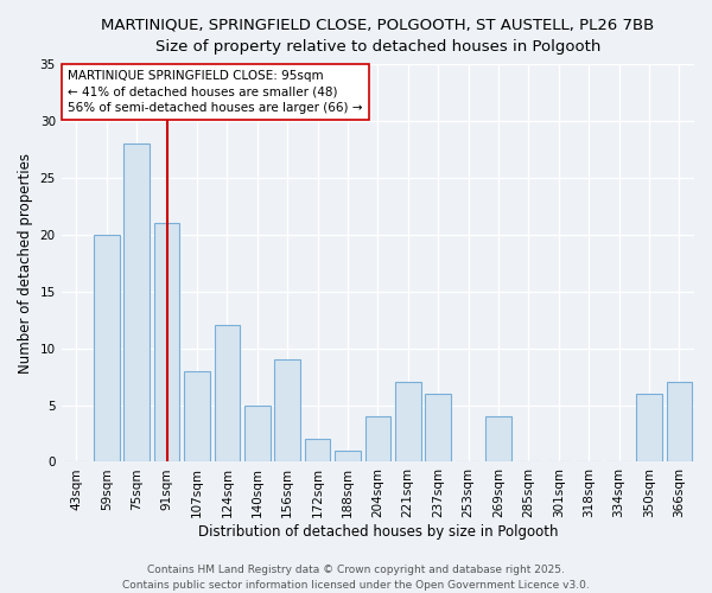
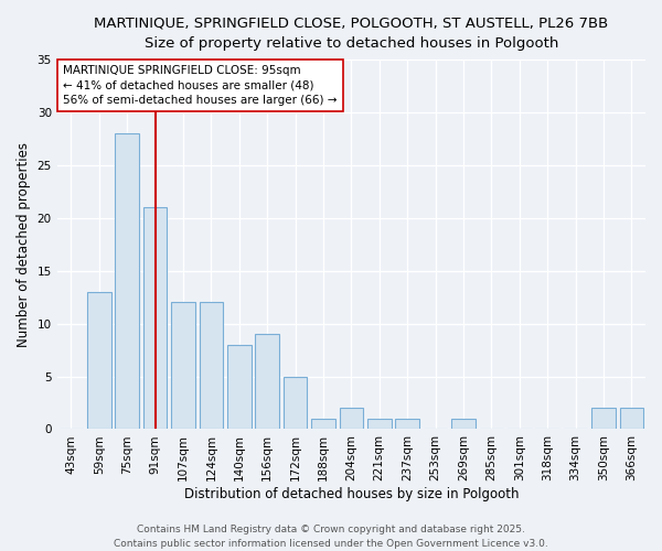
59sqm: 20 -> 13
107sqm: 8 -> 12
140sqm: 5 -> 8
172sqm: 2 -> 5
204sqm: 4 -> 2
221sqm: 7 -> 1
237sqm: 6 -> 1
269sqm: 4 -> 1
350sqm: 6 -> 2
366sqm: 7 -> 2
